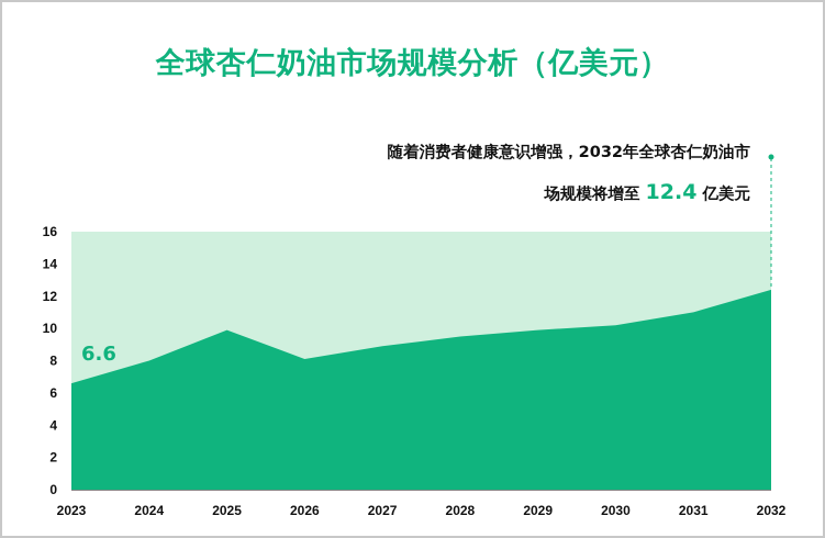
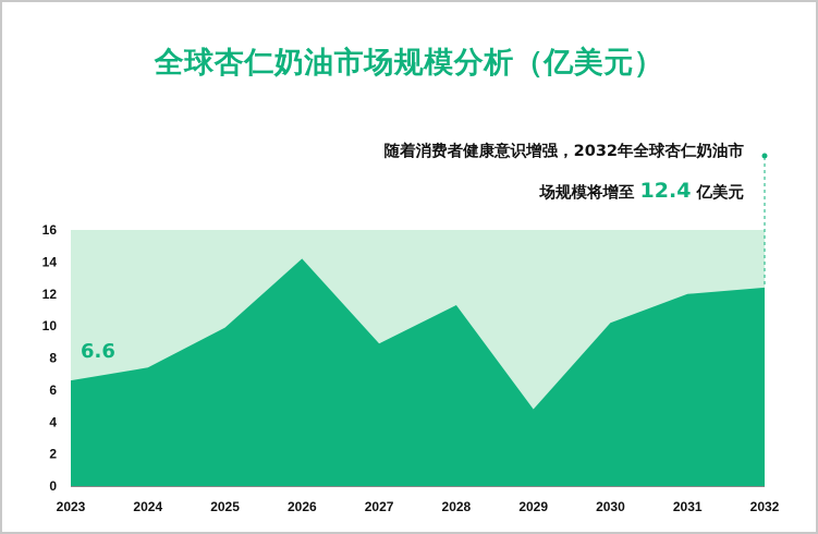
2024: 8.0 -> 7.4
2026: 8.1 -> 14.2
2028: 9.5 -> 11.3
2029: 9.9 -> 4.8
2031: 11.0 -> 12.0
